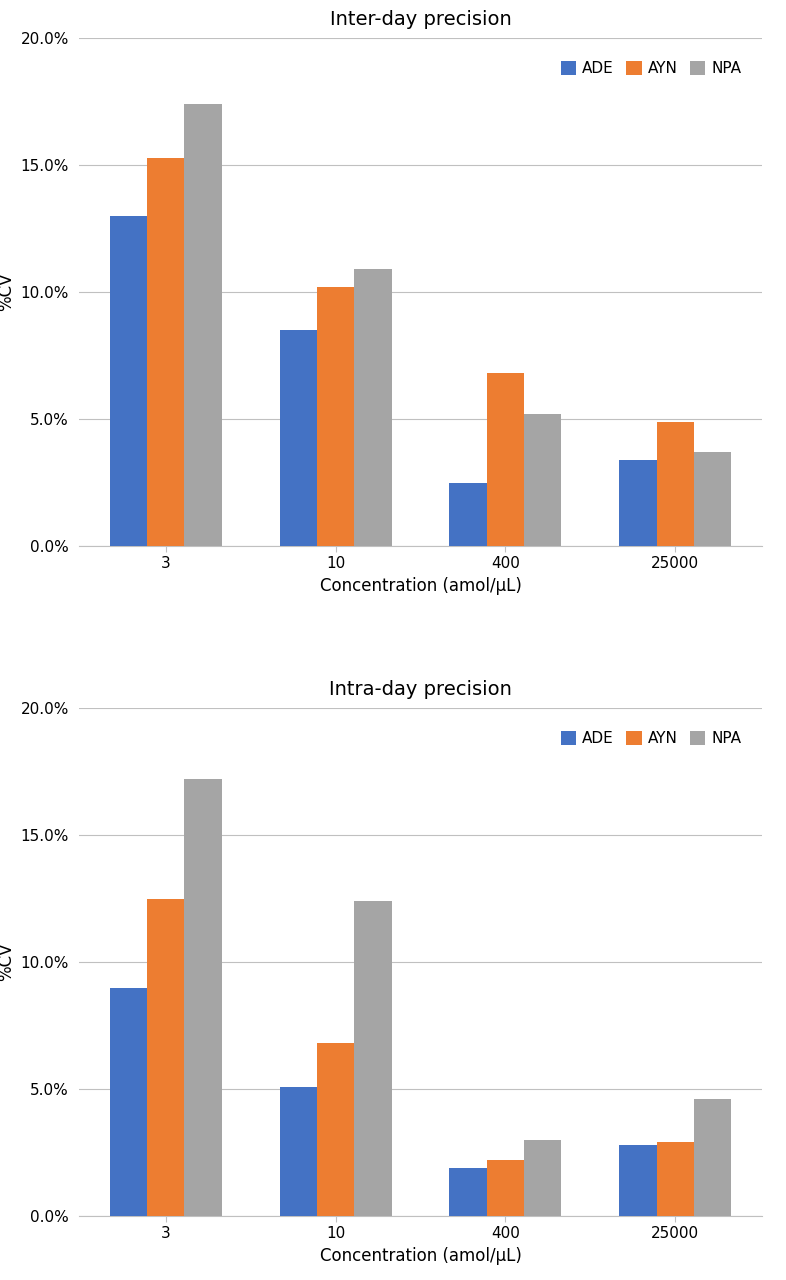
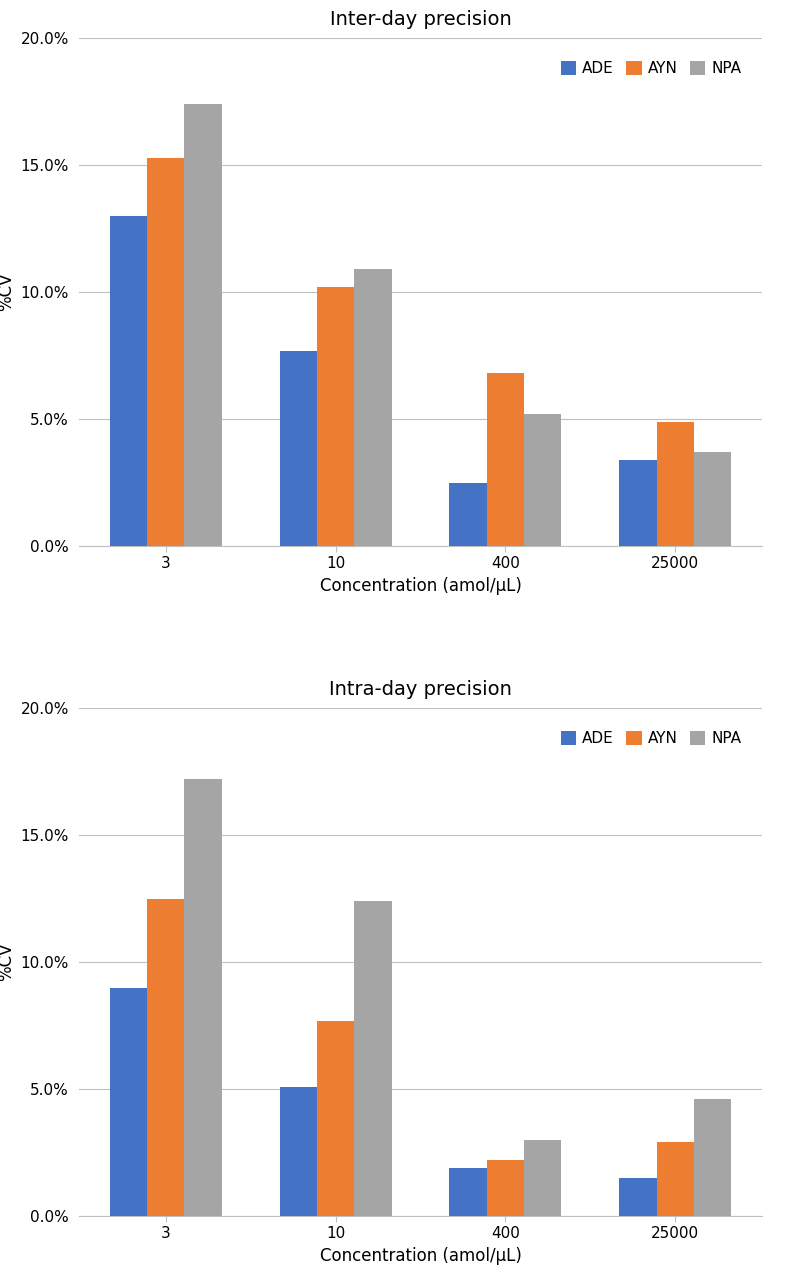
Inter-day precision/ADE/10: 8.5% -> 7.7%
Intra-day precision/AYN/10: 6.8% -> 7.7%
Intra-day precision/ADE/25000: 2.8% -> 1.5%
